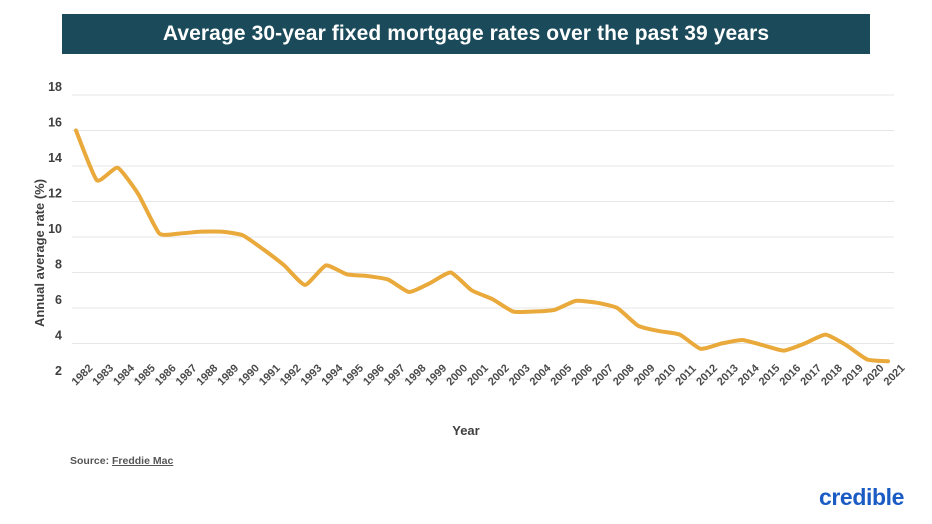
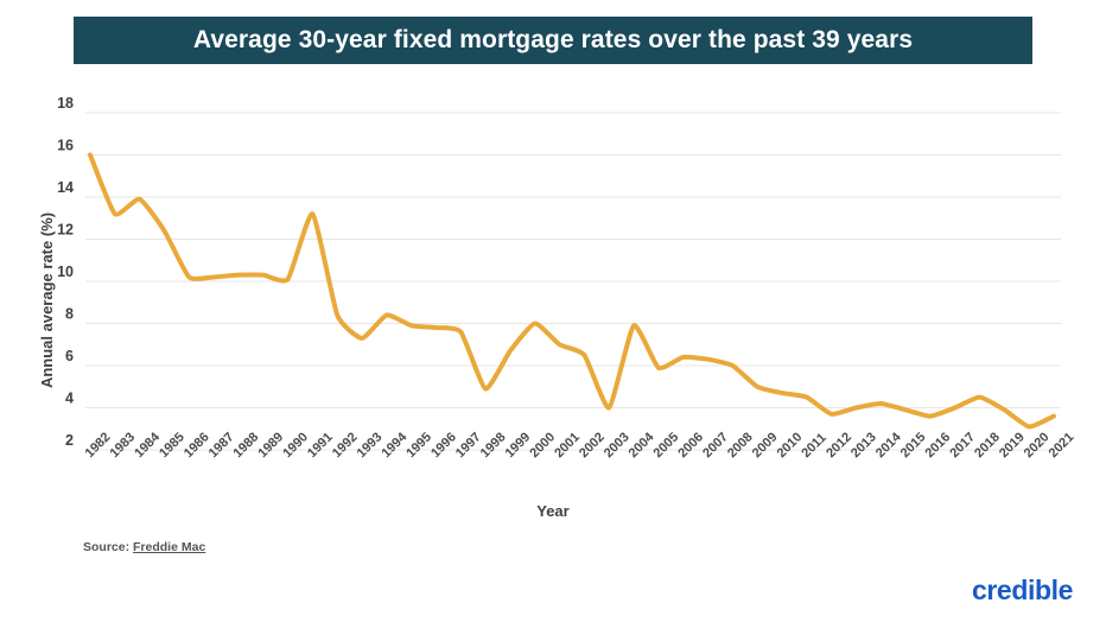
1991: 9.3 -> 13.2
1998: 6.9 -> 4.9
1999: 7.4 -> 6.7
2003: 5.8 -> 4.0
2004: 5.8 -> 7.9
2021: 3.0 -> 3.6
